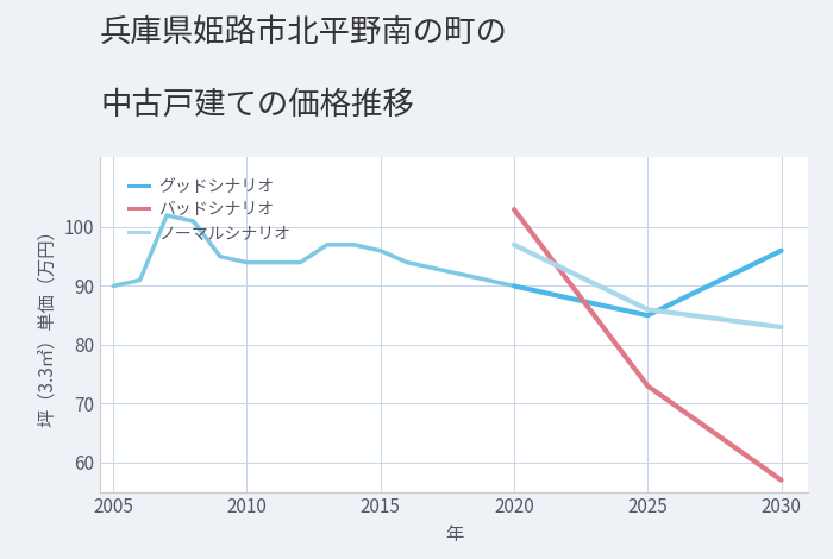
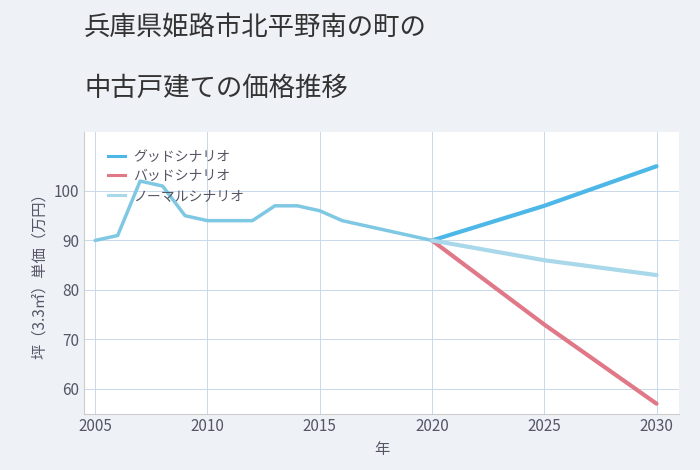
バッドシナリオ/2020: 103 -> 90
ノーマルシナリオ/2020: 97 -> 90
グッドシナリオ/2025: 85 -> 97
グッドシナリオ/2030: 96 -> 105
